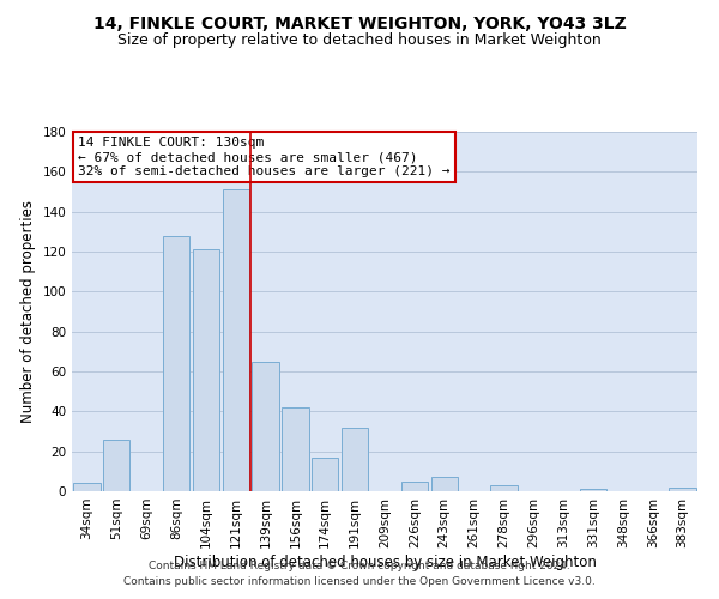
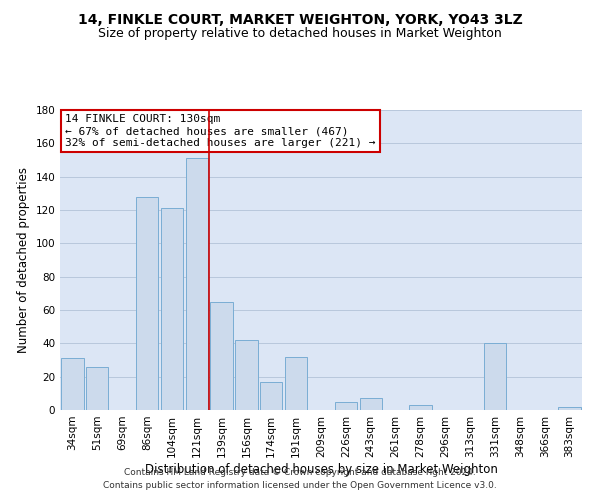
34sqm: 4 -> 31
331sqm: 1 -> 40
